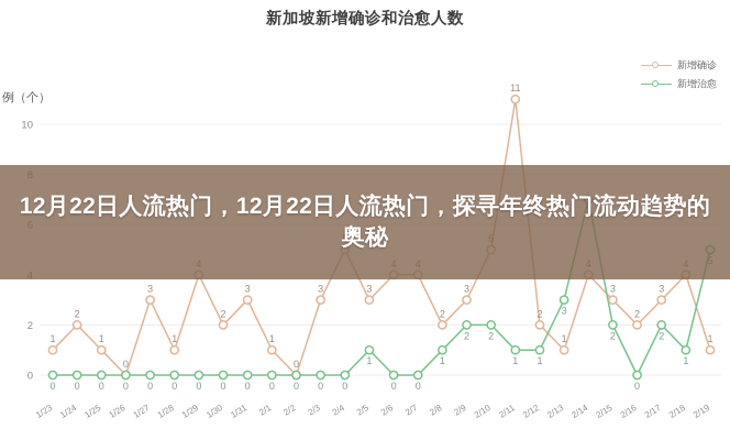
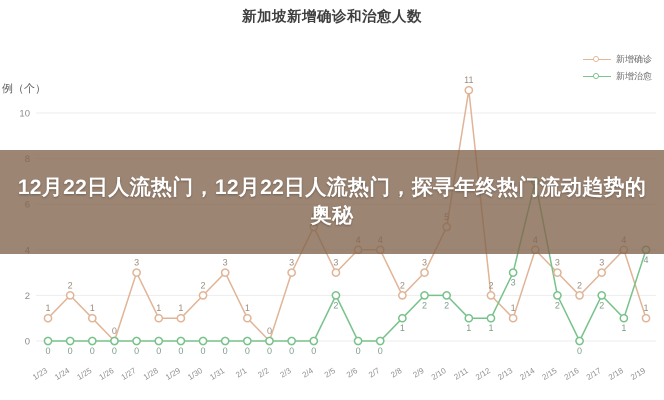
新增确诊/1/29: 4 -> 1
新增治愈/2/5: 1 -> 2
新增治愈/2/19: 5 -> 4
